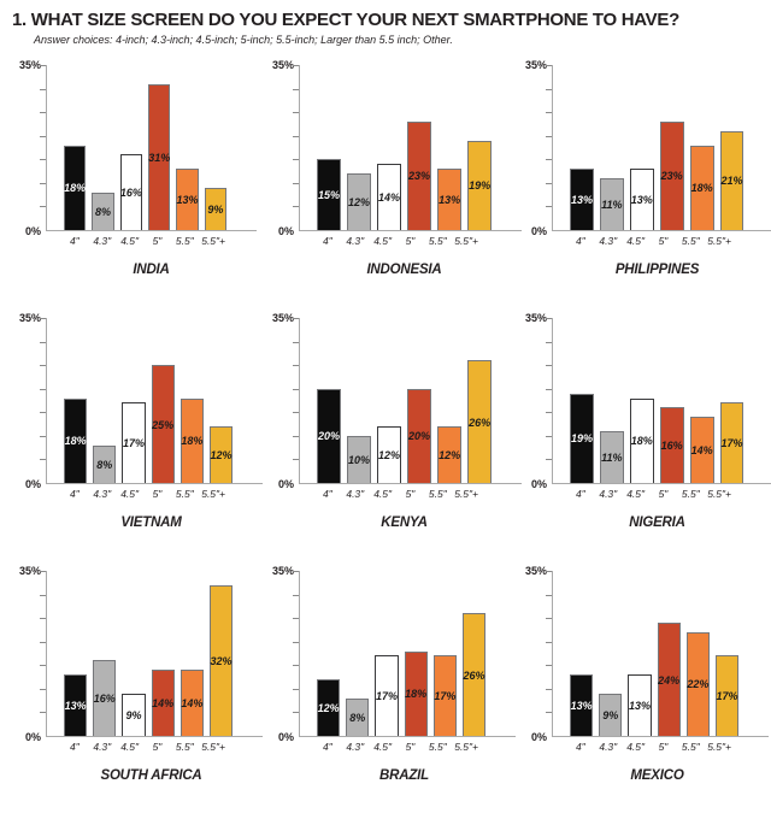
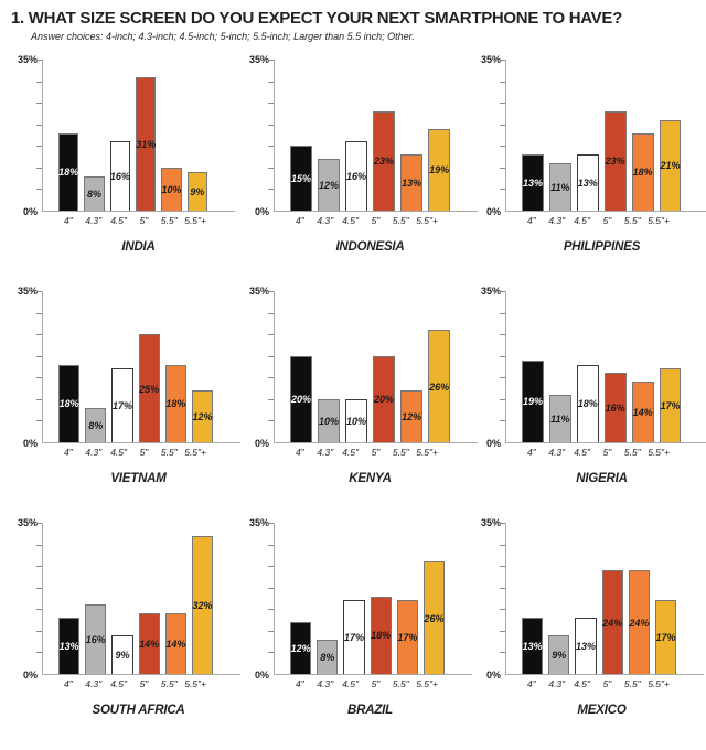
INDIA/5.5": 13% -> 10%
INDONESIA/4.5": 14% -> 16%
KENYA/4.5": 12% -> 10%
MEXICO/5.5": 22% -> 24%
